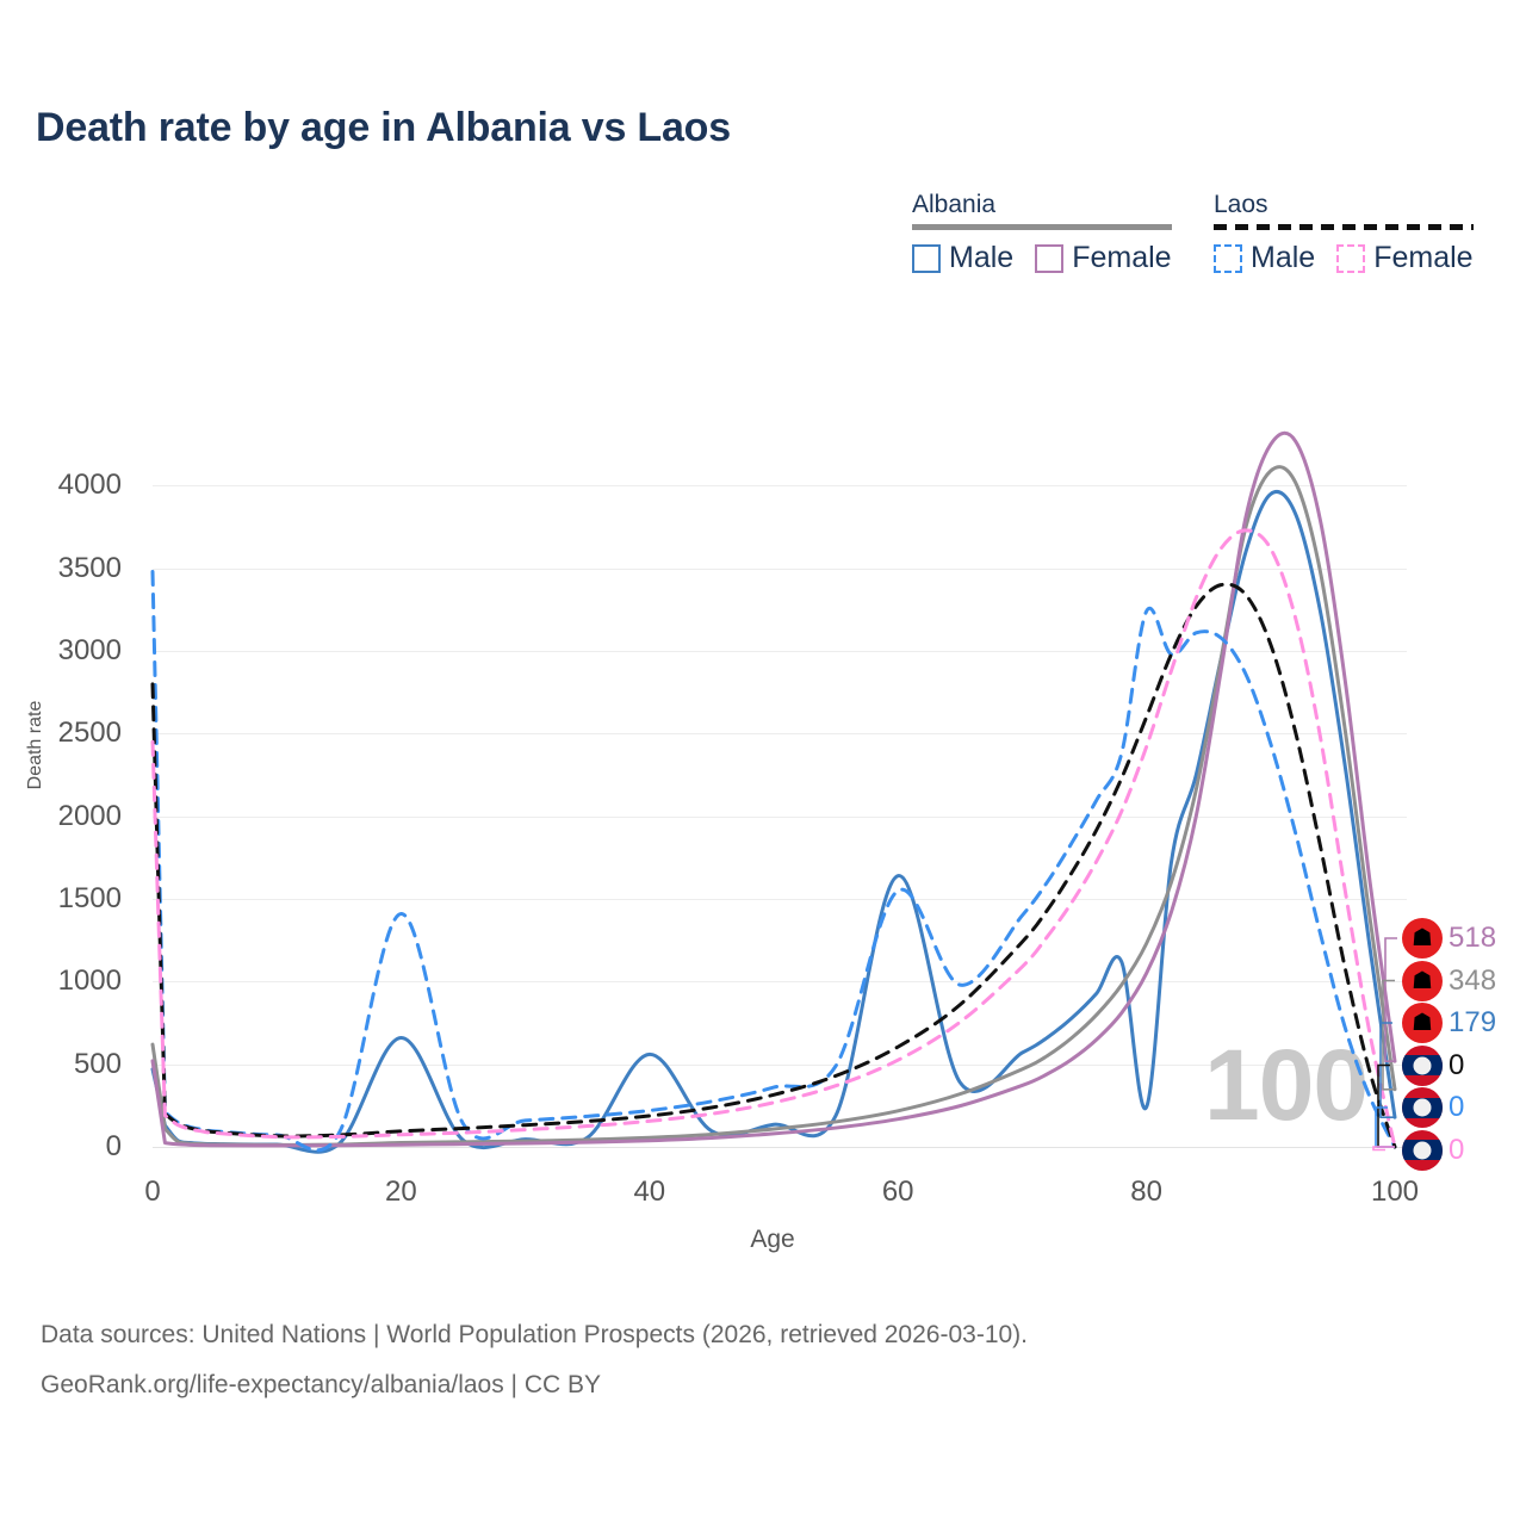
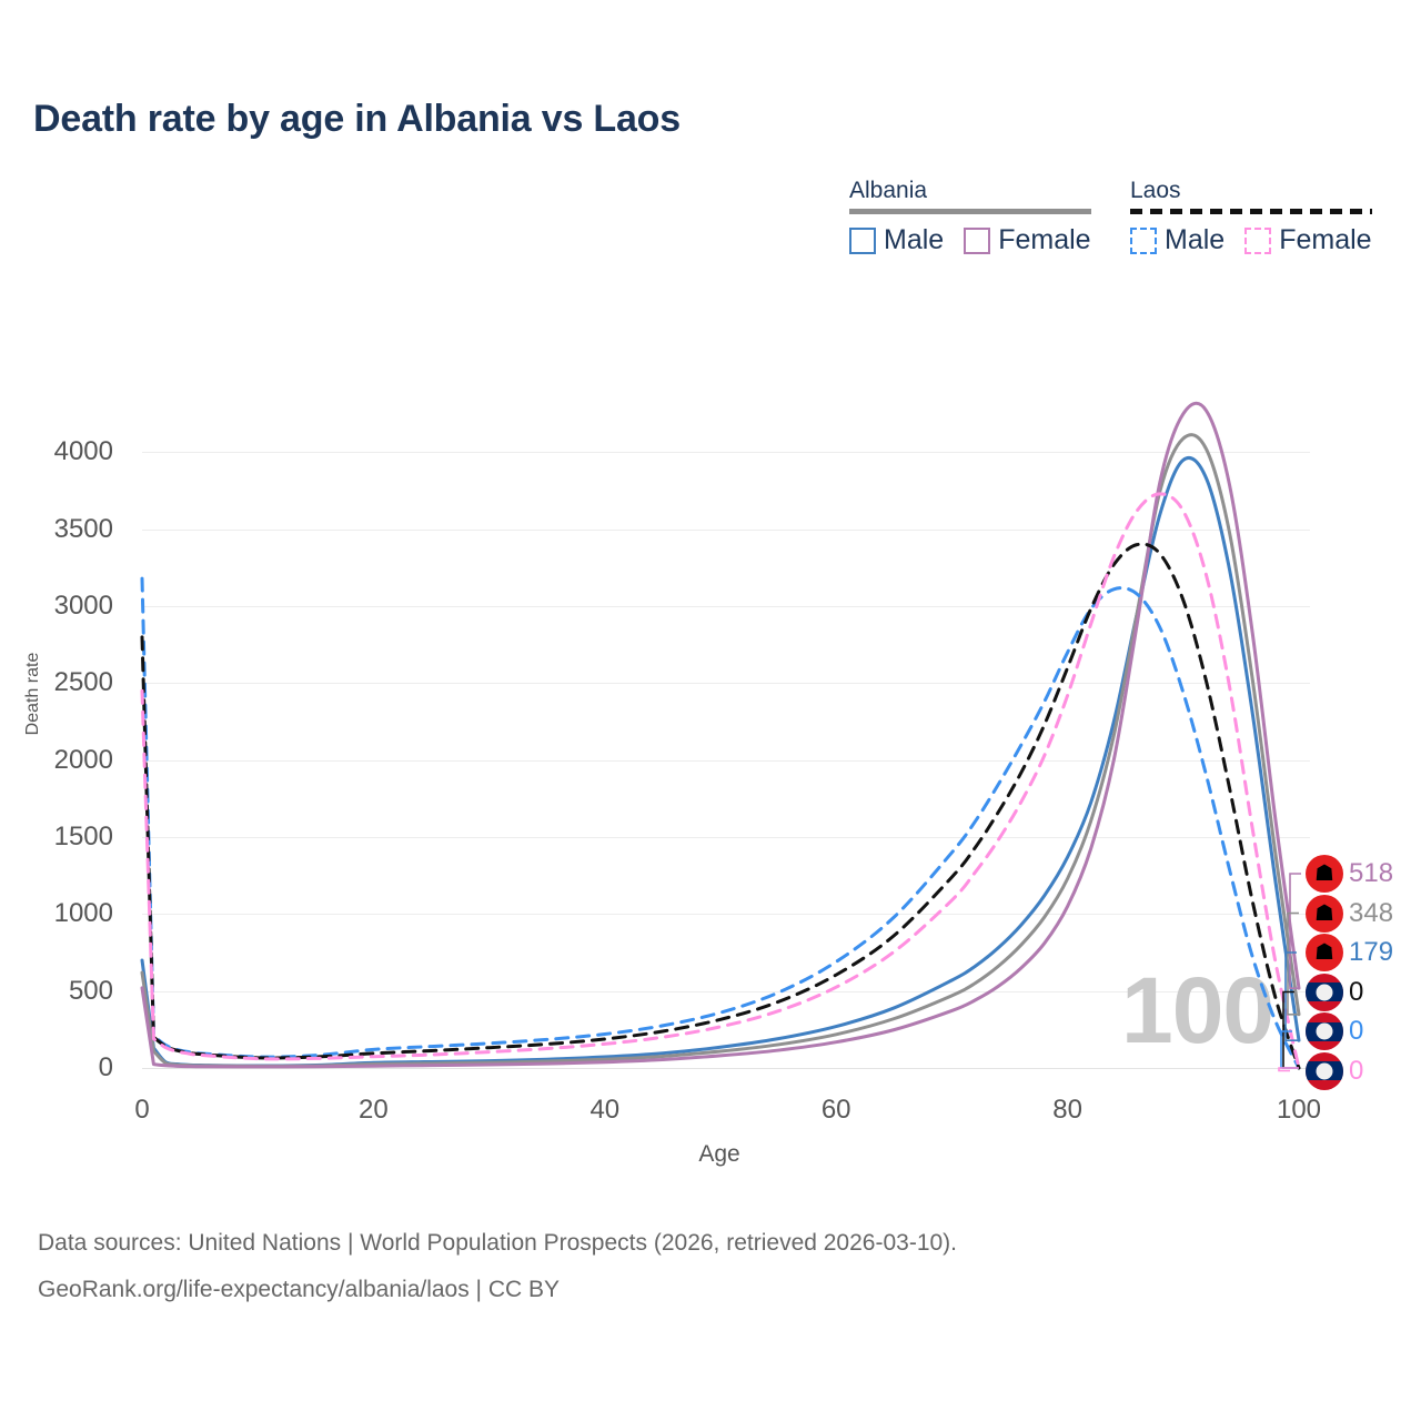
Albania Male/0: 470 -> 700
Laos Male/0: 3480 -> 3180
Albania Male/20: 660 -> 30
Laos Male/20: 1410 -> 120
Albania Male/40: 560 -> 70
Albania Male/60: 1640 -> 270
Laos Male/60: 1550 -> 690
Albania Male/80: 240 -> 1370
Laos Male/80: 3240 -> 2700
